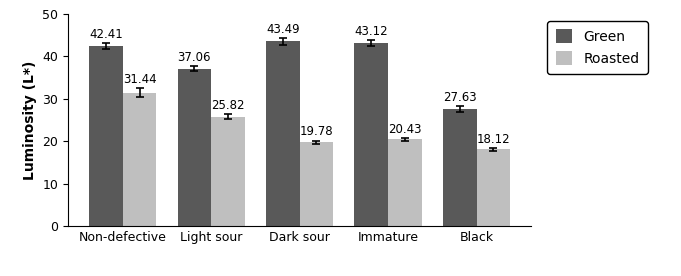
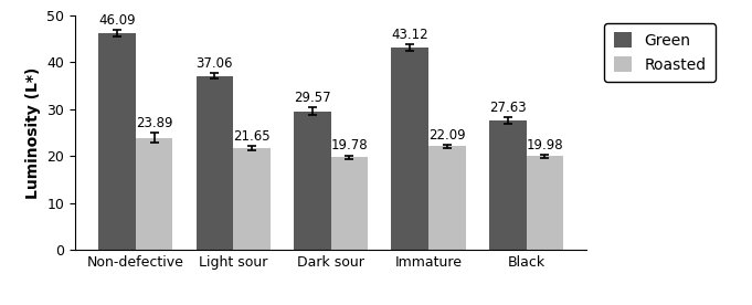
Green/Non-defective: 42.41 -> 46.09
Roasted/Non-defective: 31.44 -> 23.89
Roasted/Light sour: 25.82 -> 21.65
Green/Dark sour: 43.49 -> 29.57
Roasted/Immature: 20.43 -> 22.09
Roasted/Black: 18.12 -> 19.98
